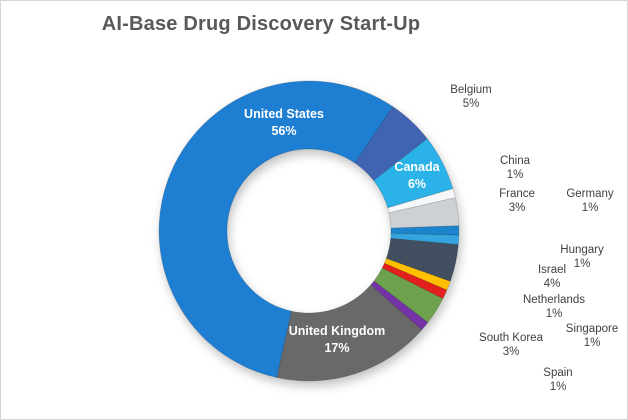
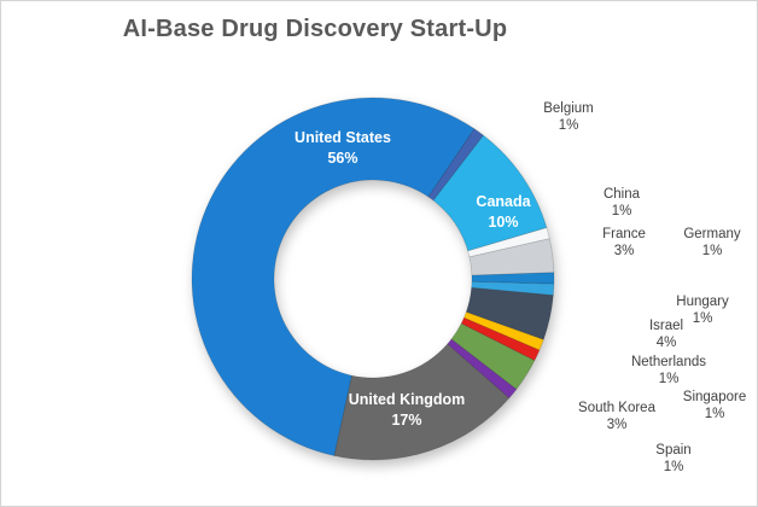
Belgium: 5% -> 1%
Canada: 6% -> 10%
